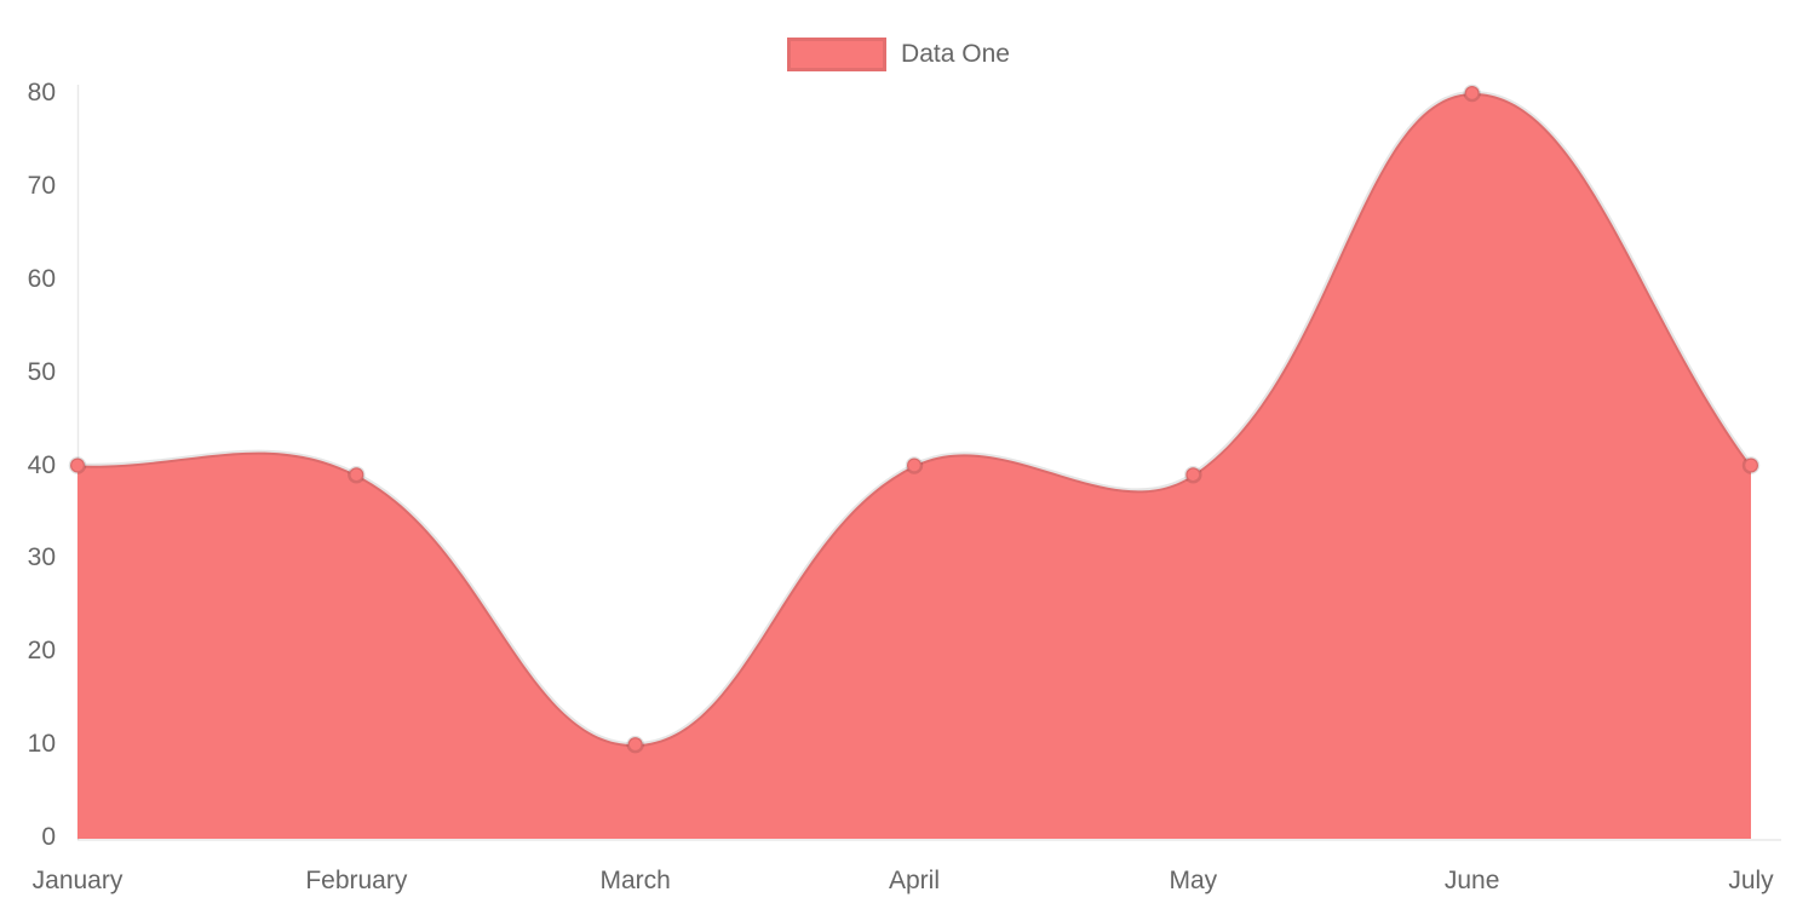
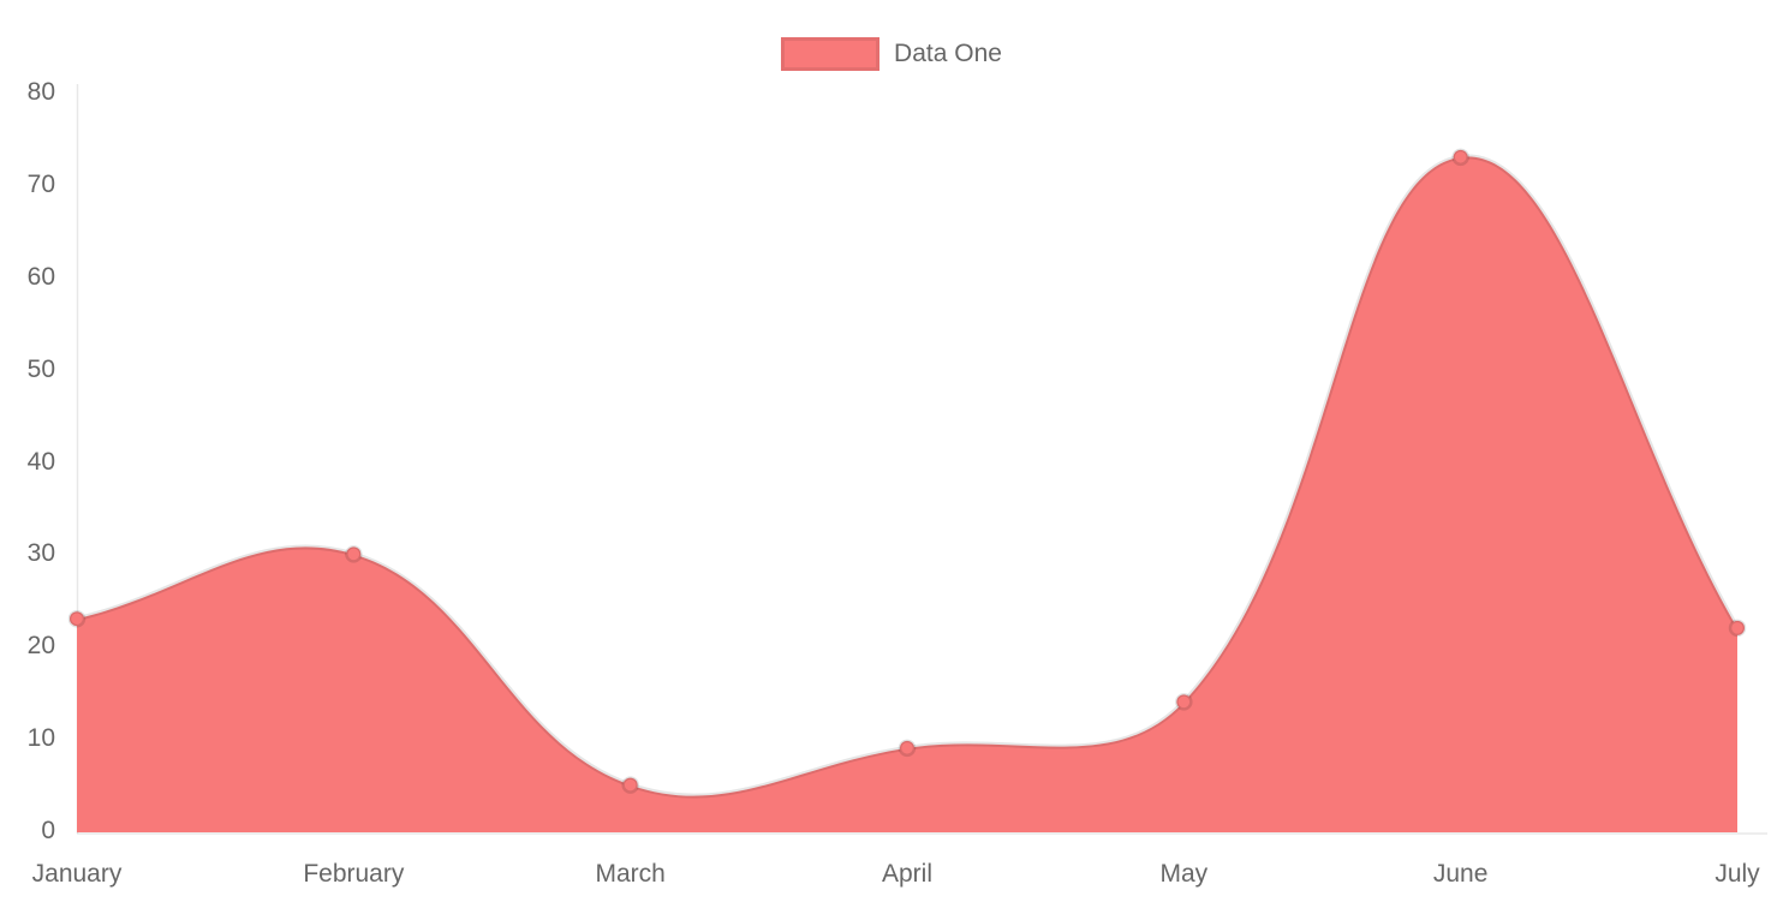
January: 40 -> 23
February: 39 -> 30
March: 10 -> 5
April: 40 -> 9
May: 39 -> 14
June: 80 -> 73
July: 40 -> 22
